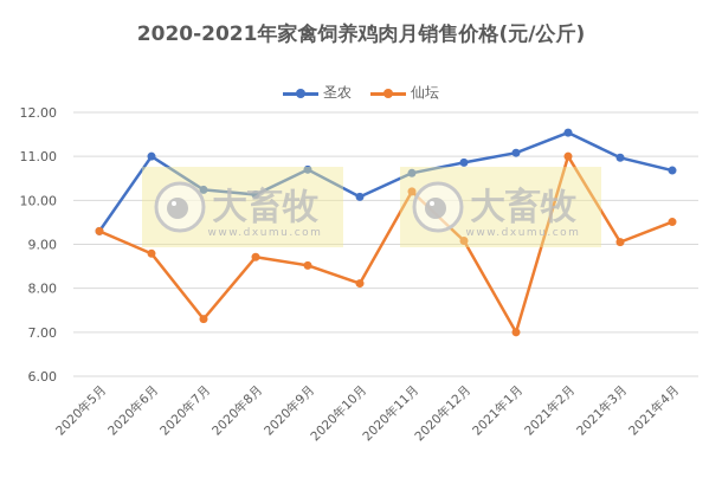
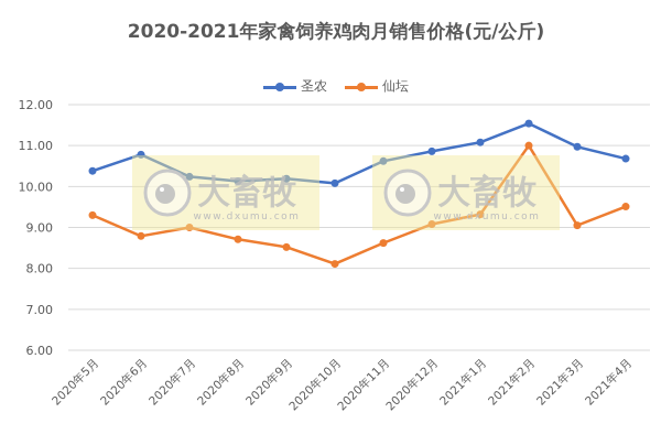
圣农/2020年5月: 9.3 -> 10.4
圣农/2020年6月: 11.0 -> 10.8
仙坛/2020年7月: 7.3 -> 9.0
圣农/2020年9月: 10.7 -> 10.2
仙坛/2020年11月: 10.2 -> 8.6
仙坛/2021年1月: 7.0 -> 9.3
